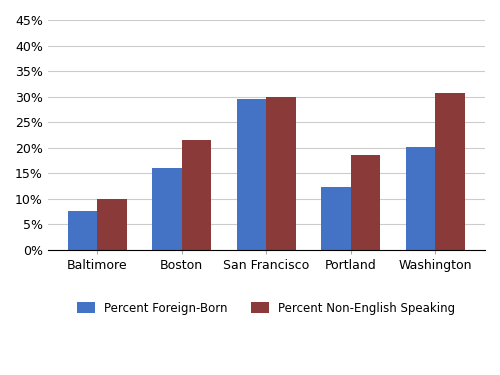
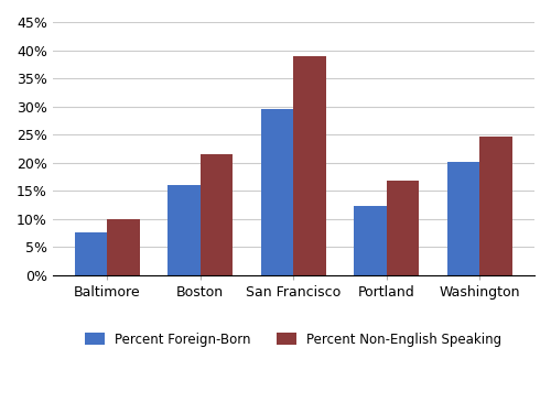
Percent Non-English Speaking/San Francisco: 30.0% -> 39.0%
Percent Non-English Speaking/Portland: 18.6% -> 16.7%
Percent Non-English Speaking/Washington: 30.6% -> 24.6%
